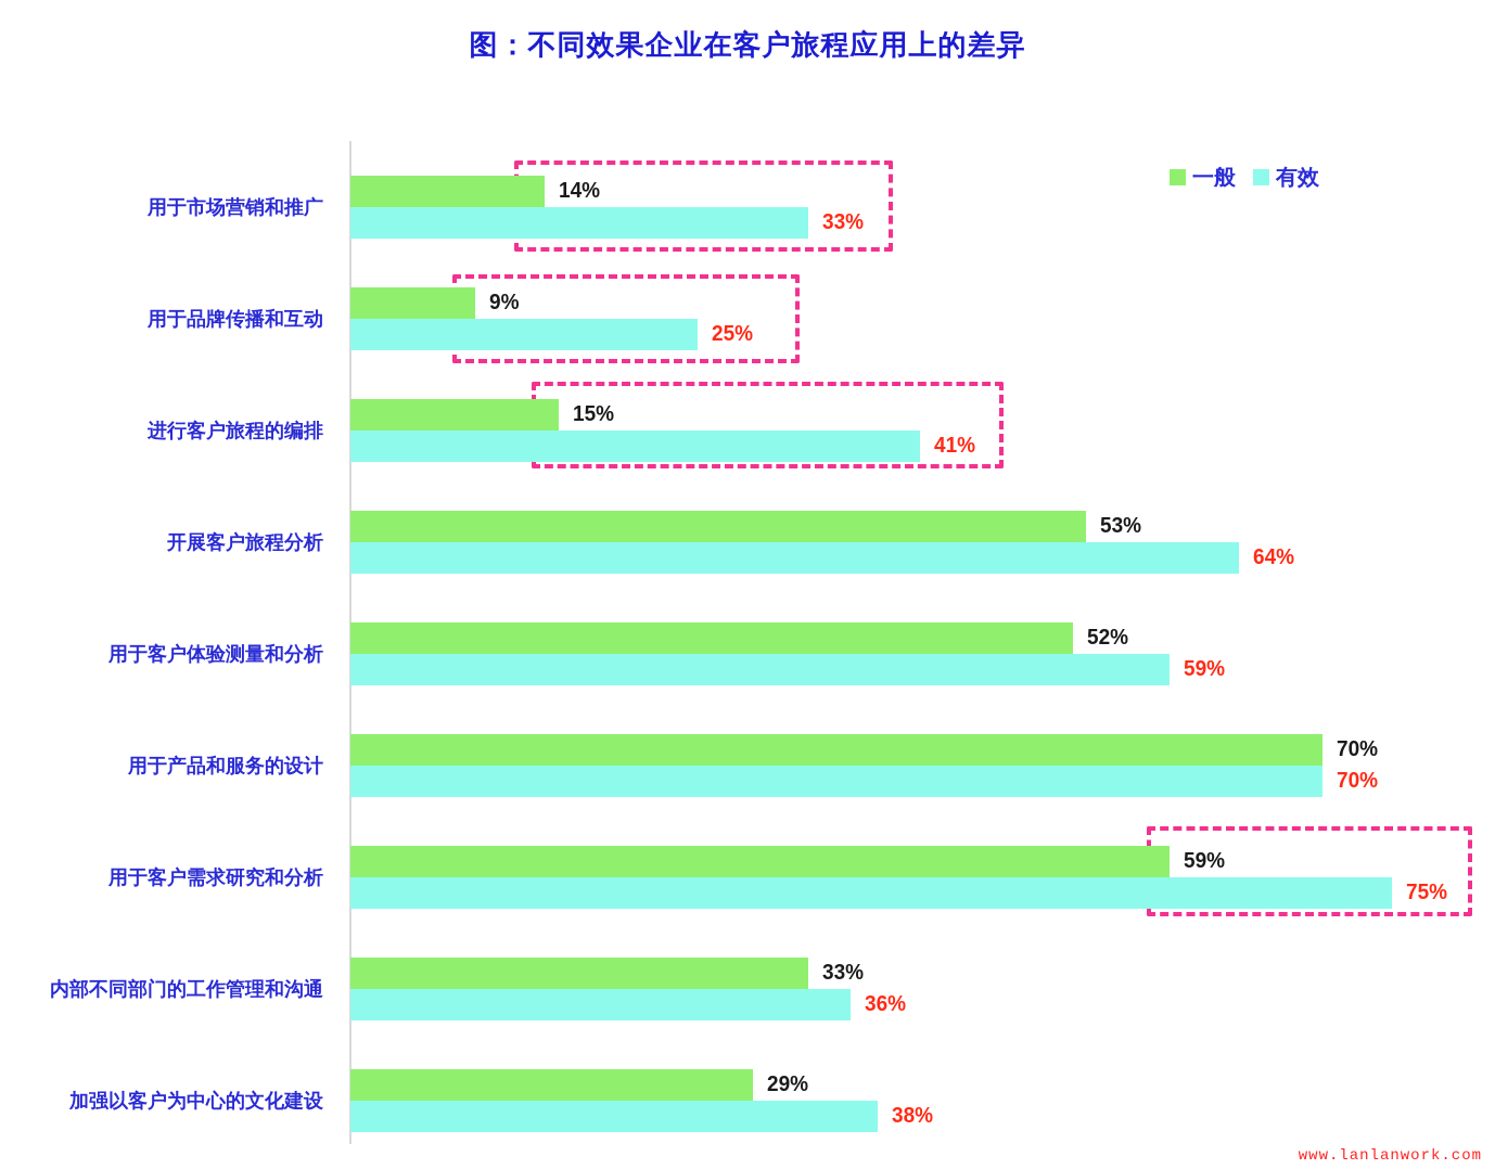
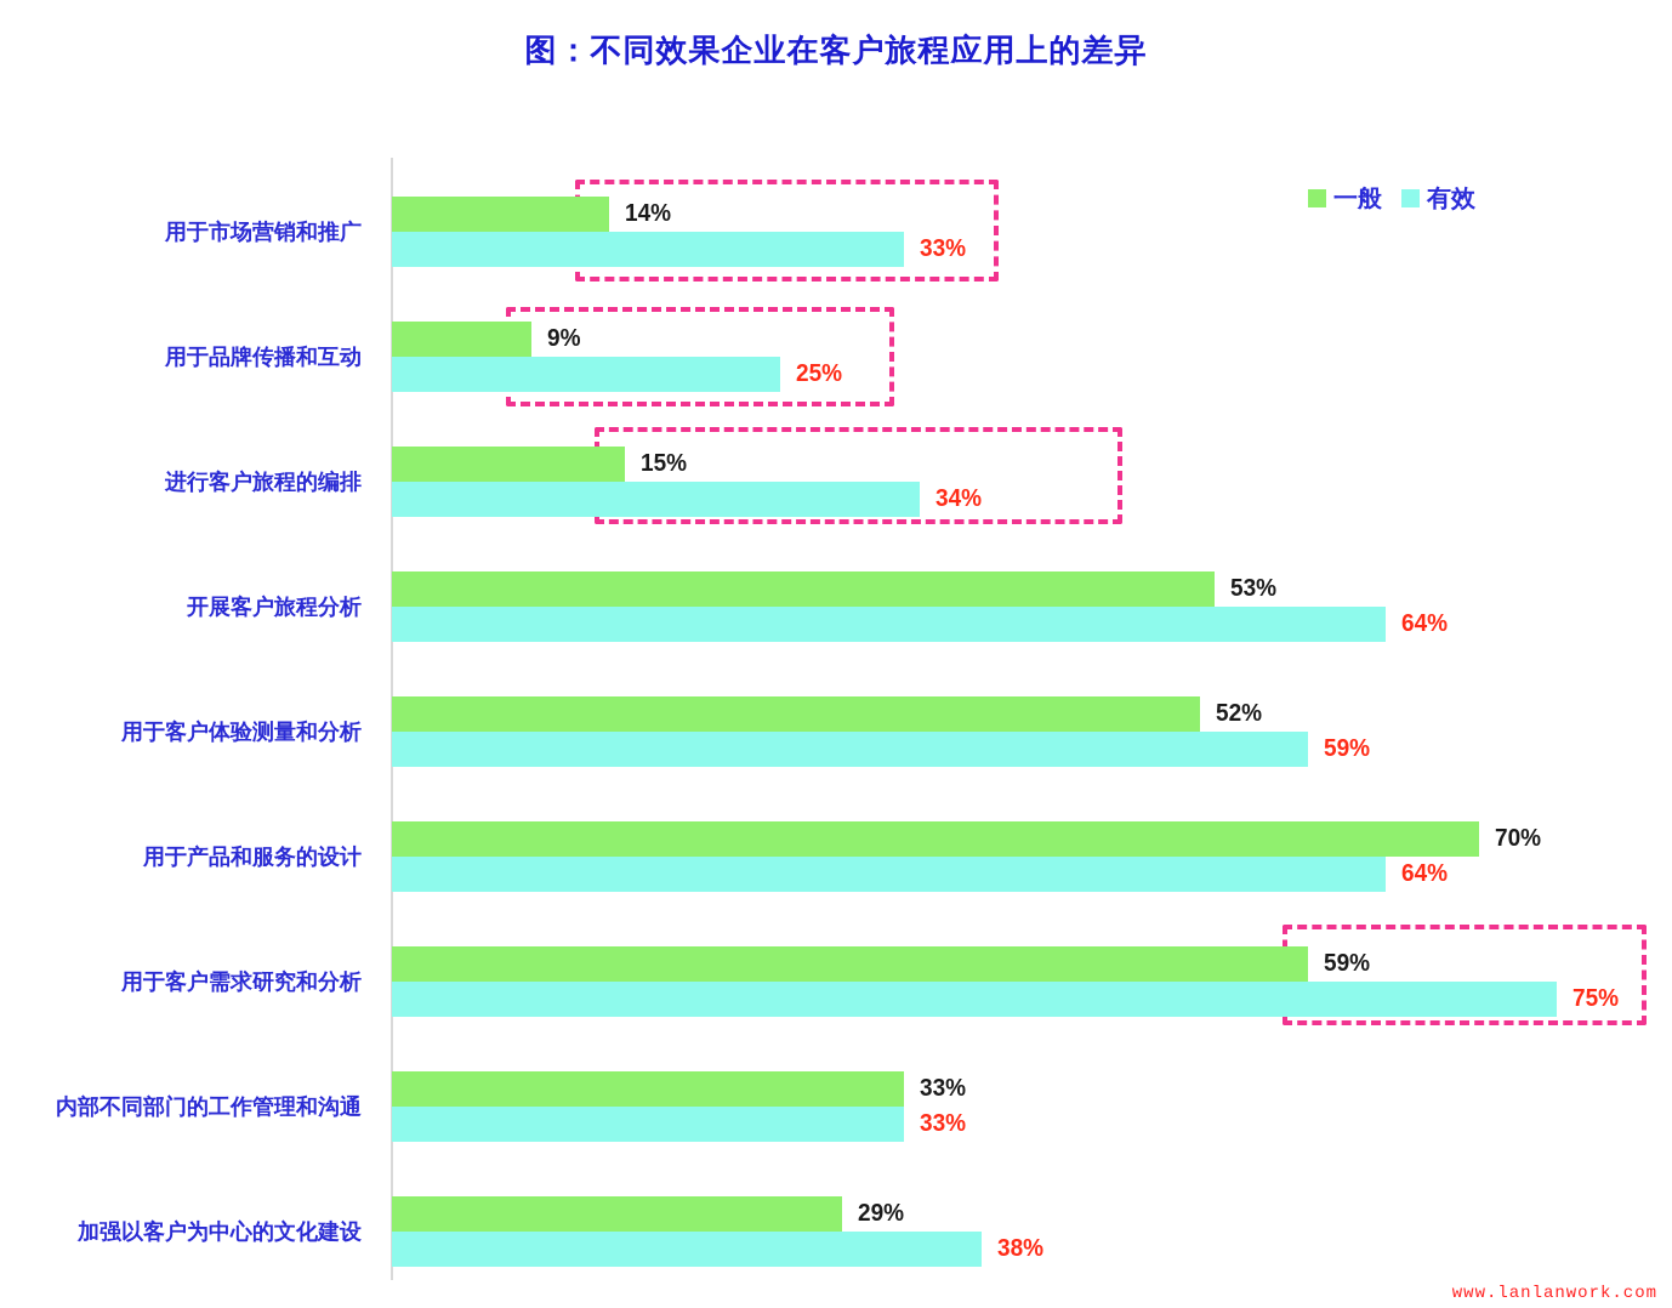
有效/进行客户旅程的编排: 41% -> 34%
有效/用于产品和服务的设计: 70% -> 64%
有效/内部不同部门的工作管理和沟通: 36% -> 33%
